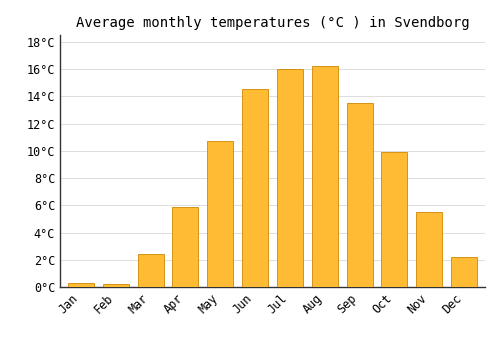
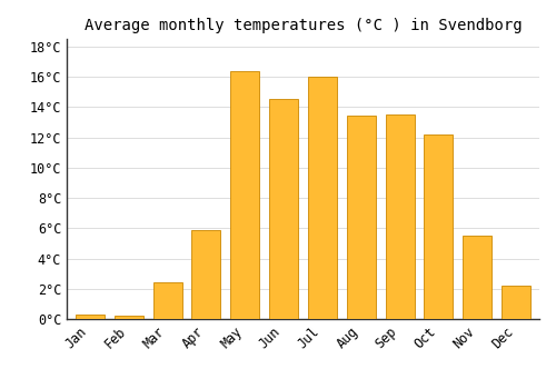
May: 10.7°C -> 16.4°C
Aug: 16.2°C -> 13.4°C
Oct: 9.9°C -> 12.2°C
